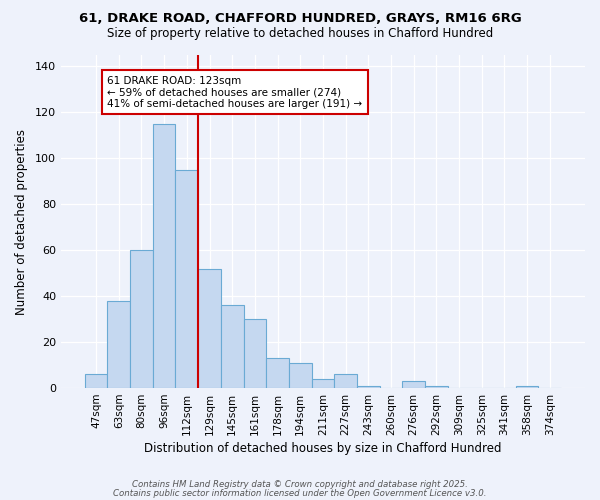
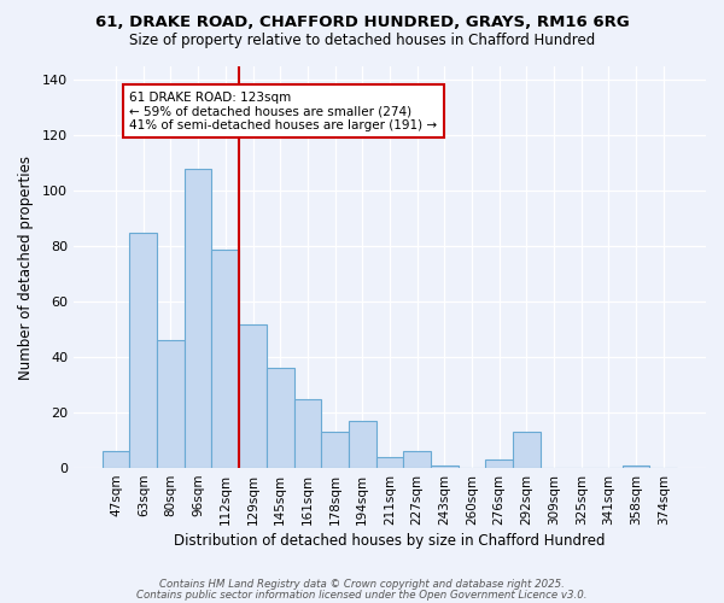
63sqm: 38 -> 85
80sqm: 60 -> 46
96sqm: 115 -> 108
112sqm: 95 -> 79
161sqm: 30 -> 25
194sqm: 11 -> 17
292sqm: 1 -> 13
